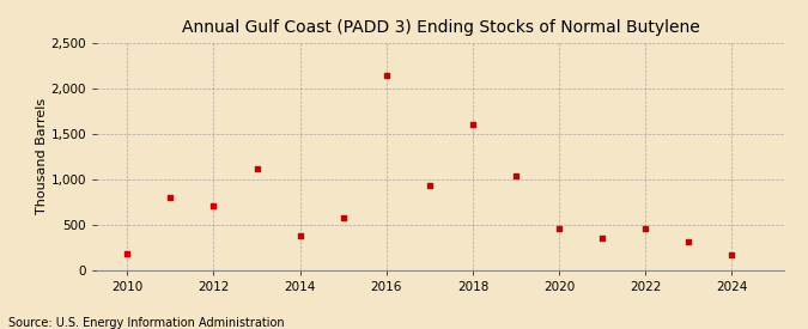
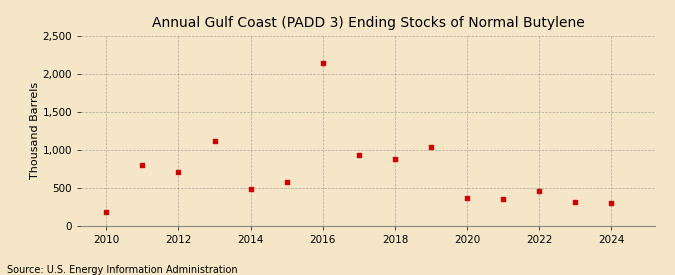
2014: 380 -> 480
2018: 1,600 -> 880
2020: 460 -> 360
2024: 160 -> 300
